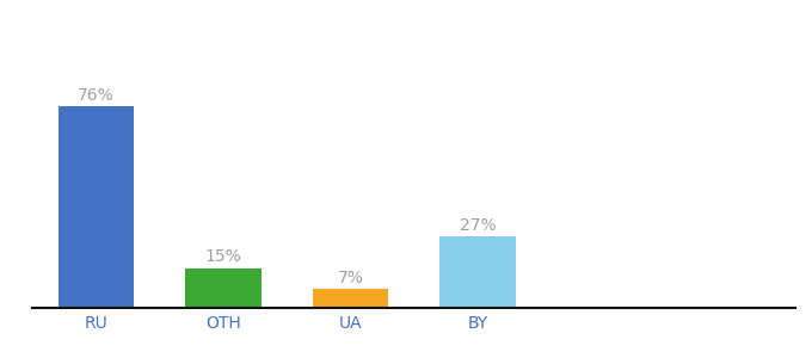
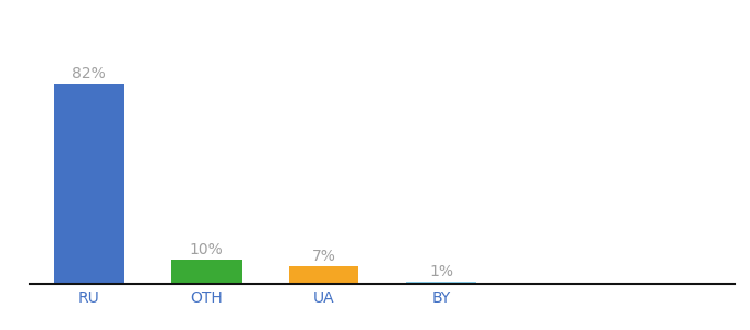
RU: 76% -> 82%
OTH: 15% -> 10%
BY: 27% -> 1%
